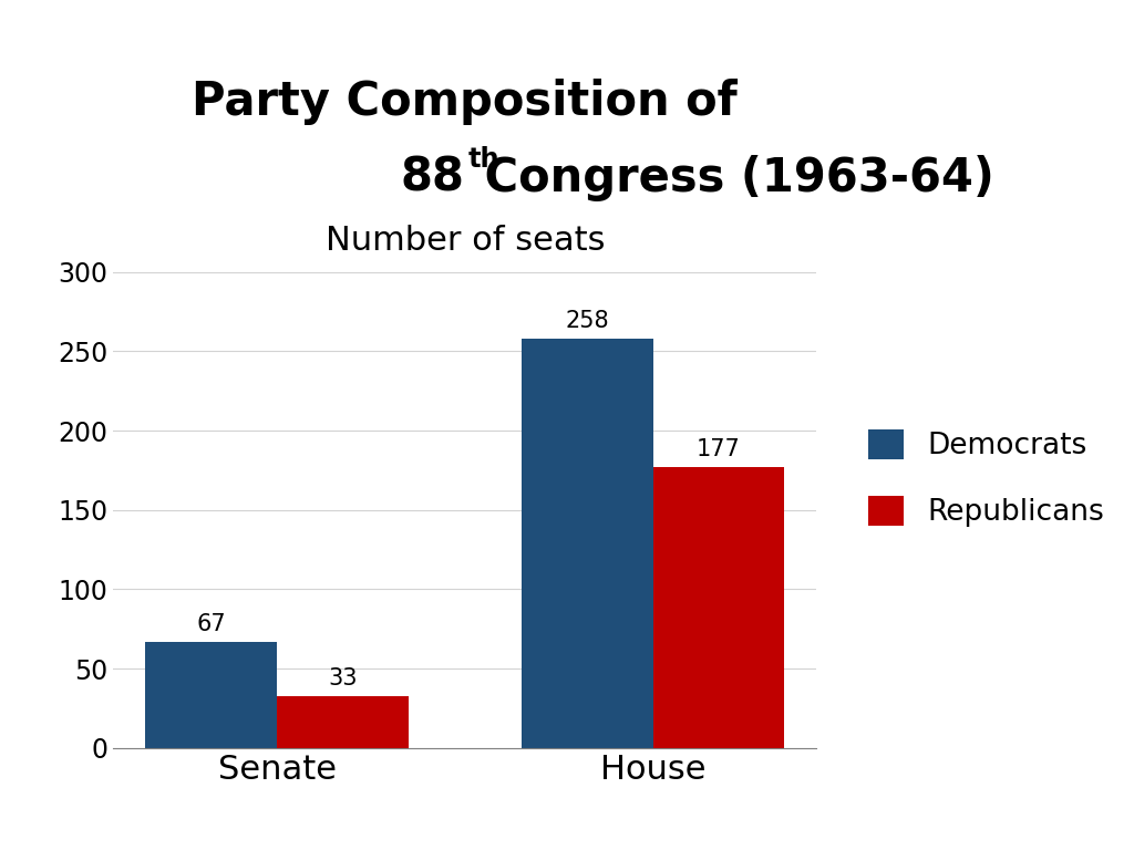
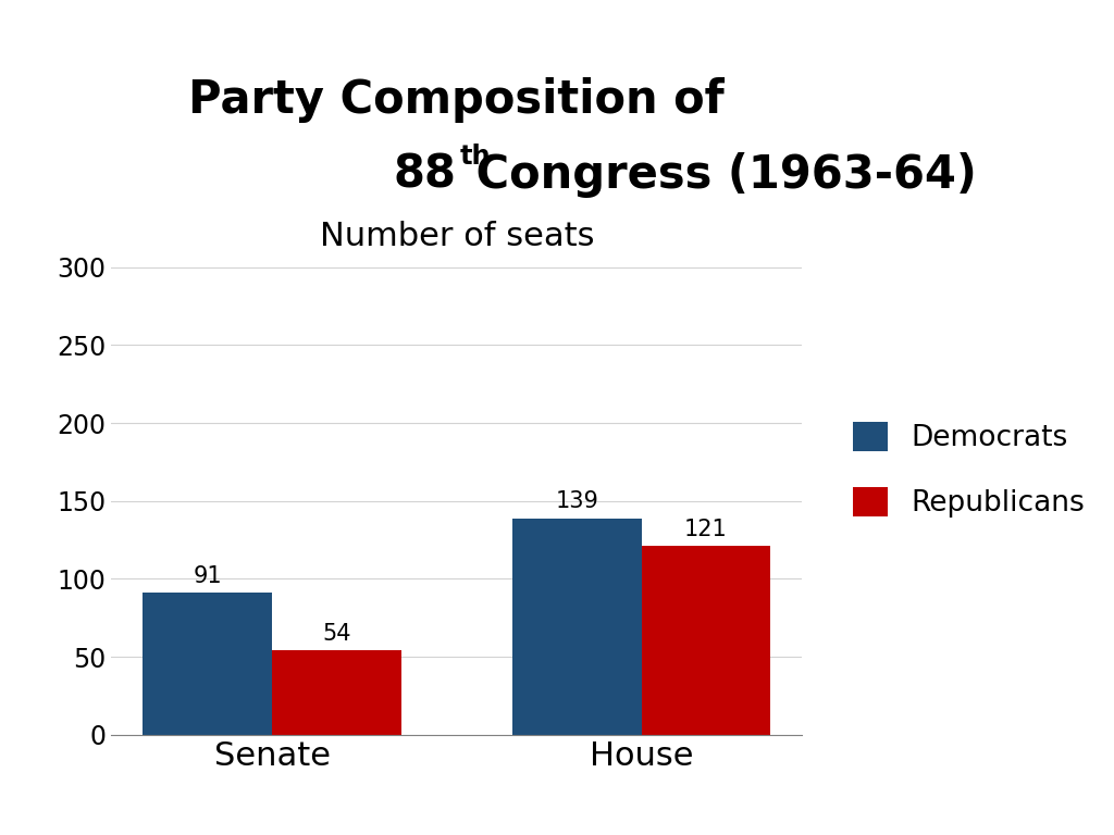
Democrats/Senate: 67 -> 91
Republicans/Senate: 33 -> 54
Democrats/House: 258 -> 139
Republicans/House: 177 -> 121
